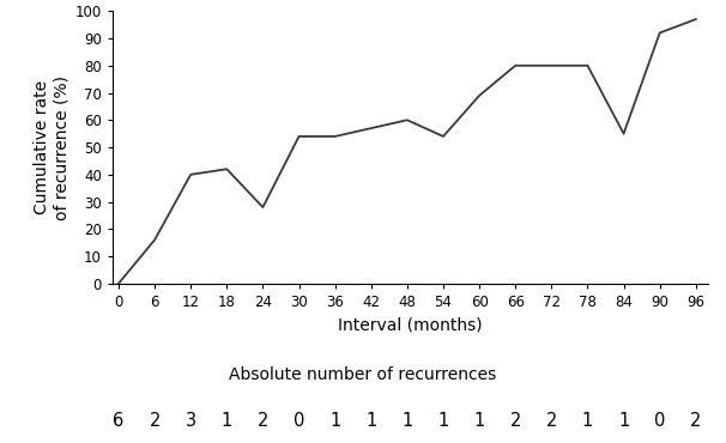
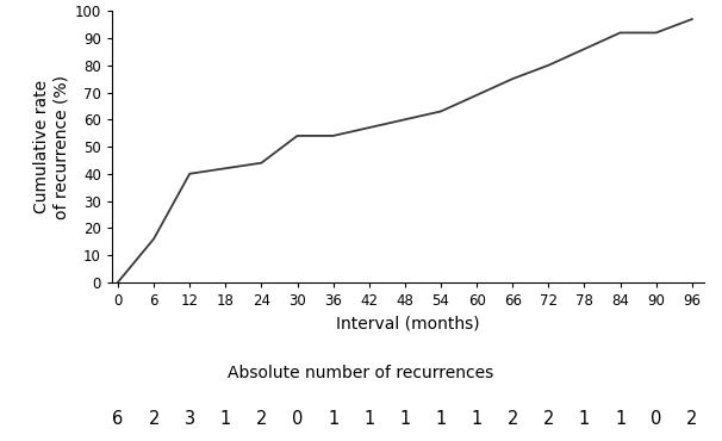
24: 28 -> 44
54: 54 -> 63
66: 80 -> 75
78: 80 -> 86
84: 55 -> 92
